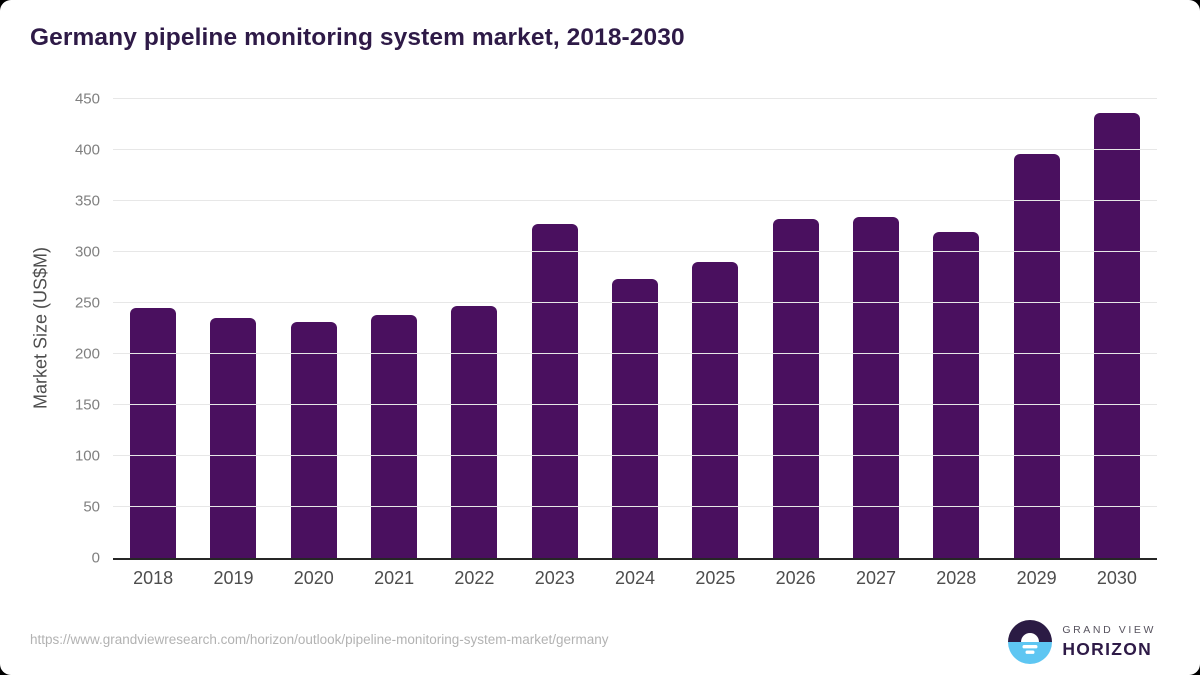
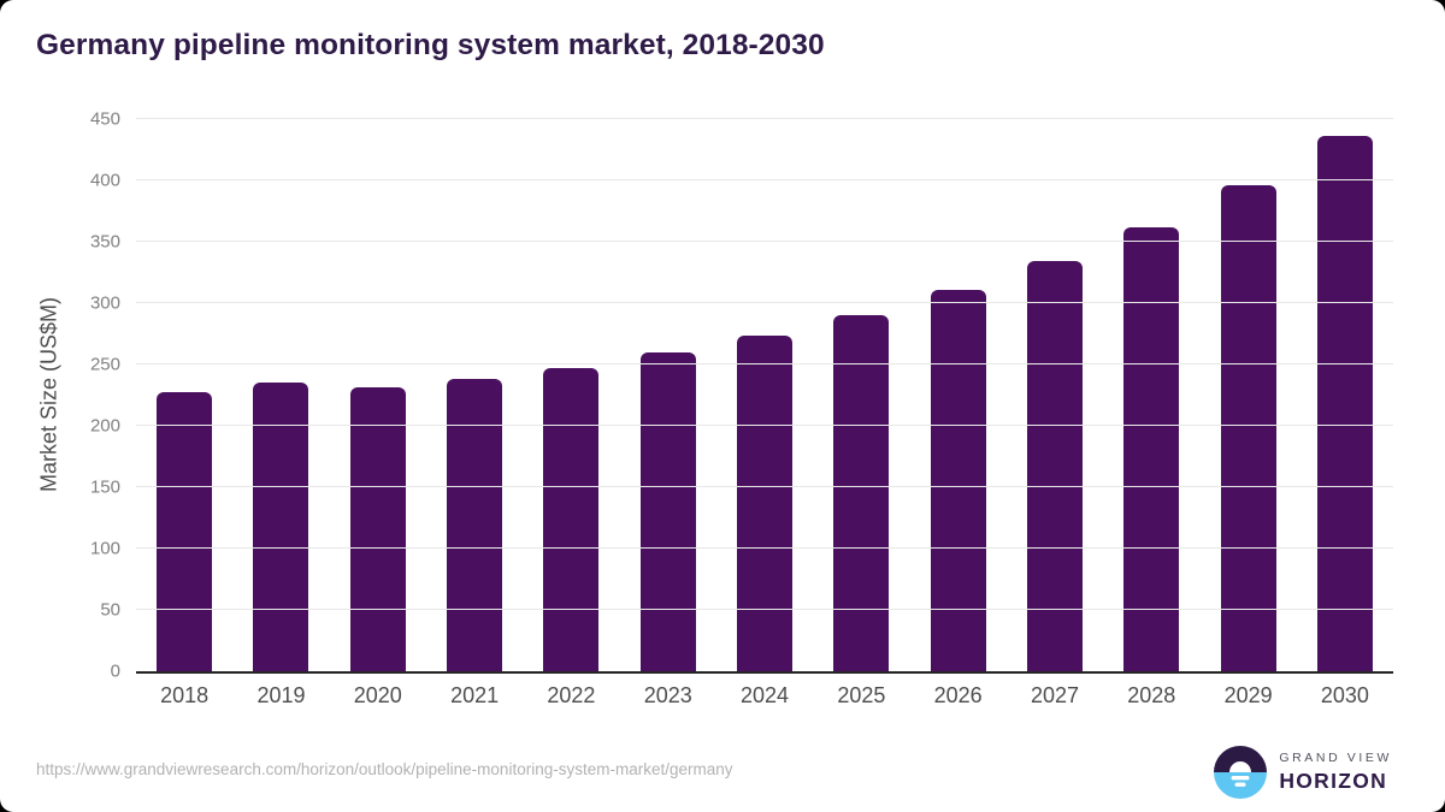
2018: 245 -> 227
2023: 327 -> 260
2026: 332 -> 311
2028: 320 -> 362
